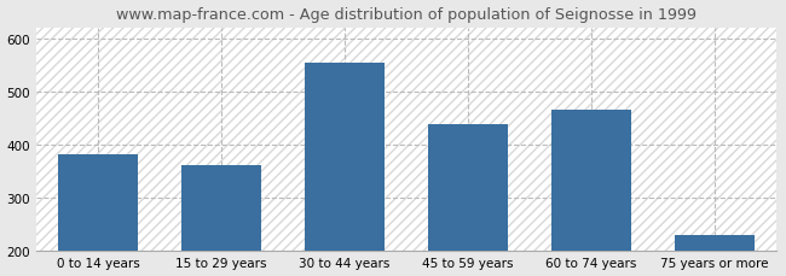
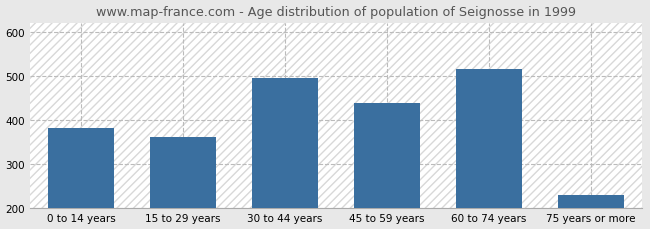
30 to 44 years: 553 -> 495
60 to 74 years: 465 -> 515
